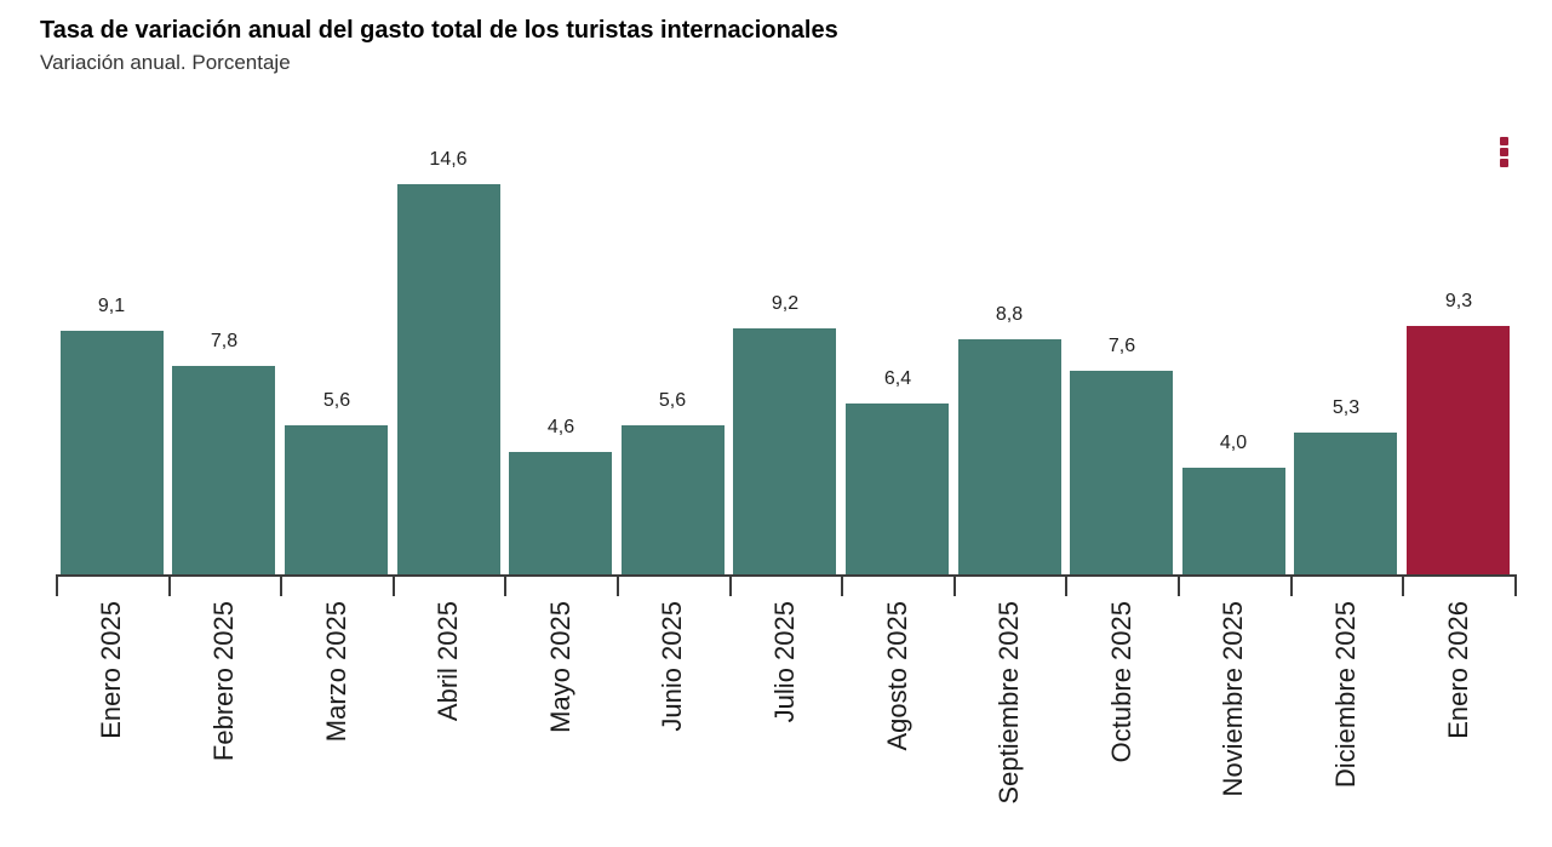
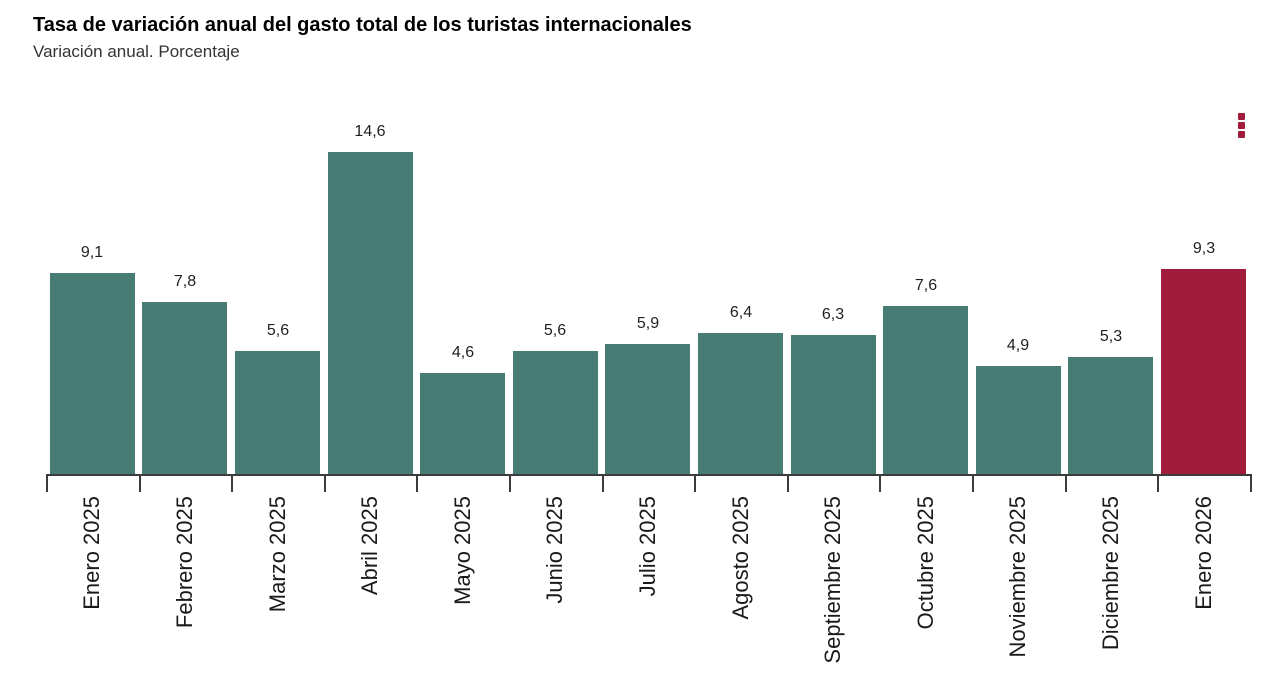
Julio 2025: 9,2 -> 5,9
Septiembre 2025: 8,8 -> 6,3
Noviembre 2025: 4,0 -> 4,9
